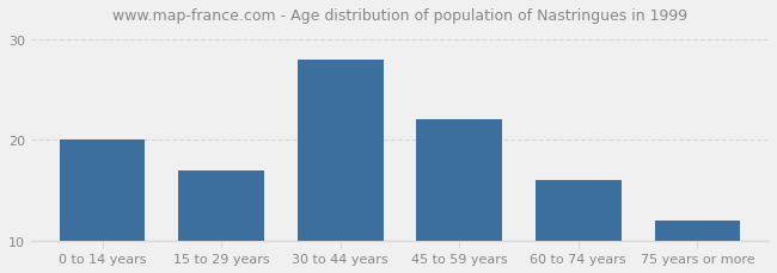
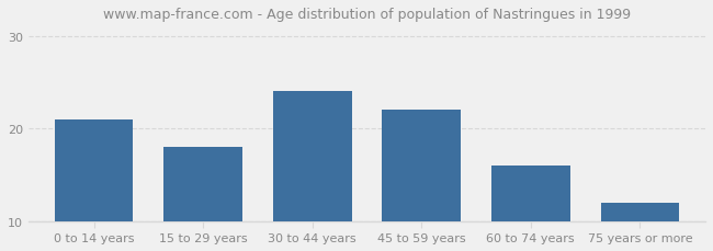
0 to 14 years: 20 -> 21
15 to 29 years: 17 -> 18
30 to 44 years: 28 -> 24
